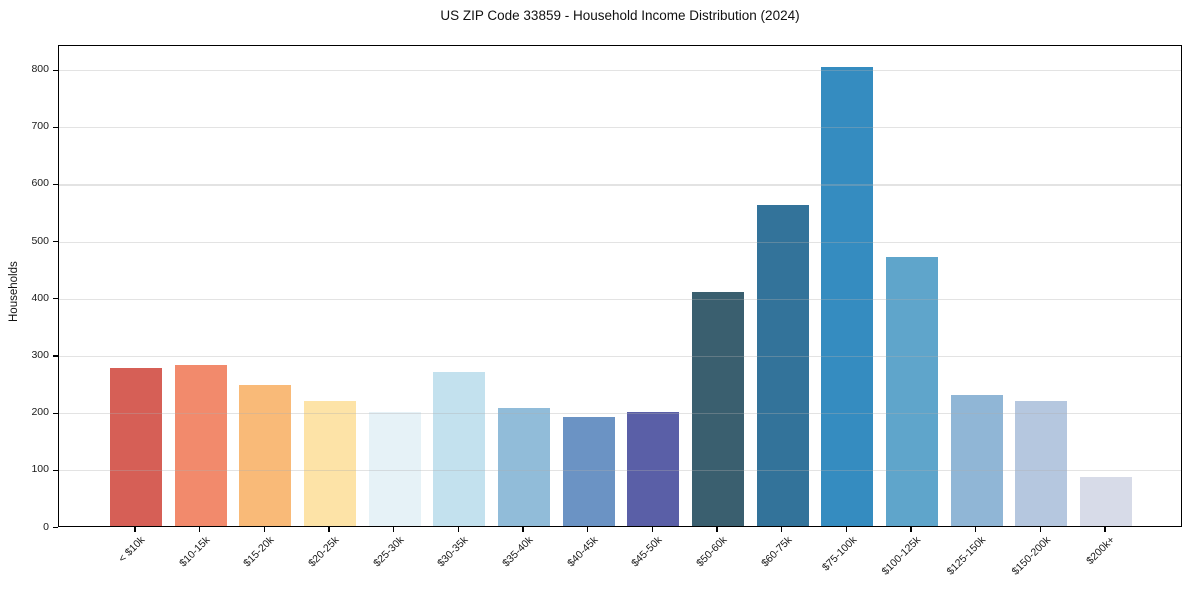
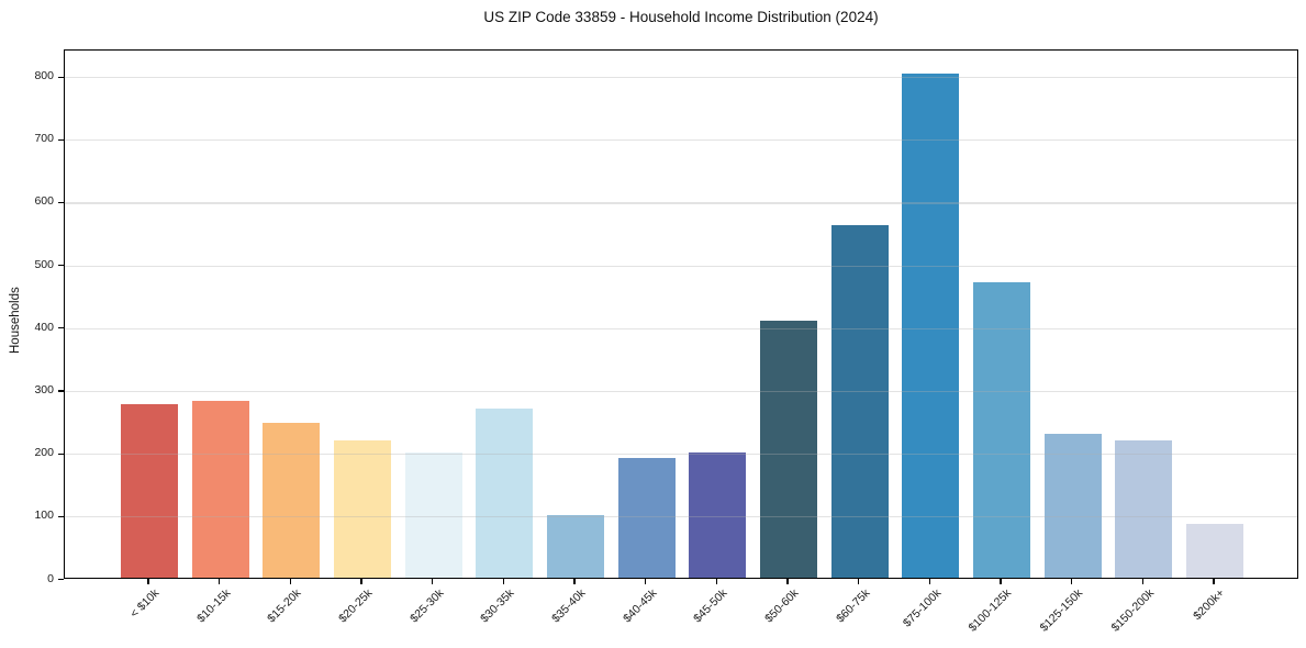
$35-40k: 210 -> 100
